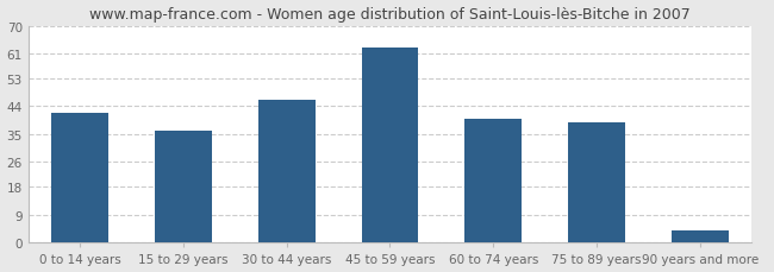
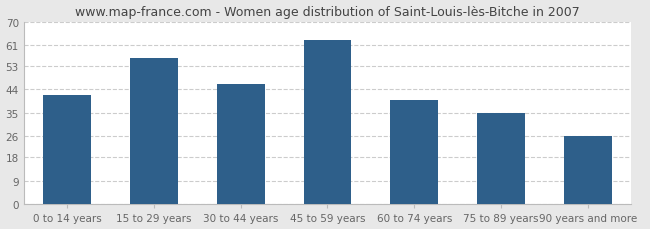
15 to 29 years: 36 -> 56
75 to 89 years: 39 -> 35
90 years and more: 4 -> 26
